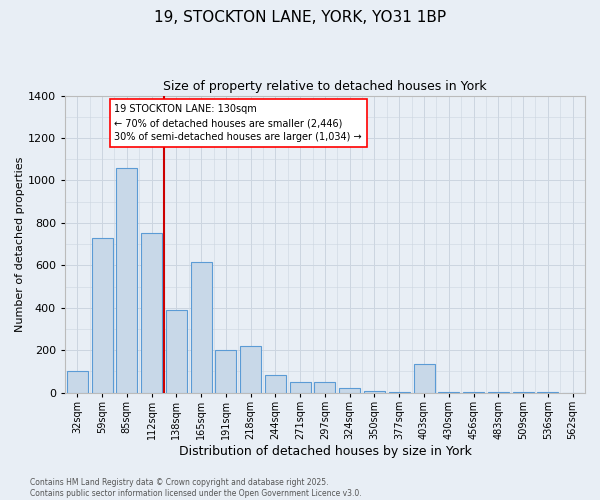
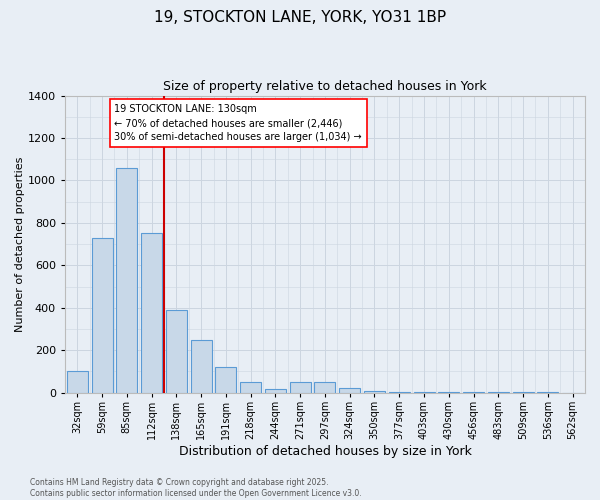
165sqm: 615 -> 250
191sqm: 200 -> 120
218sqm: 220 -> 50
244sqm: 85 -> 15
403sqm: 135 -> 5
